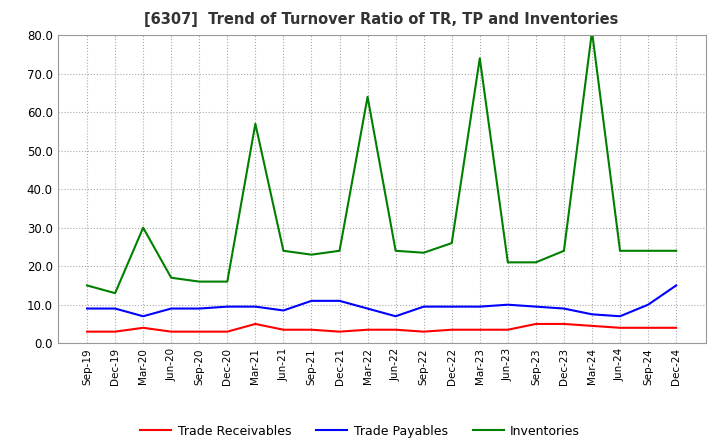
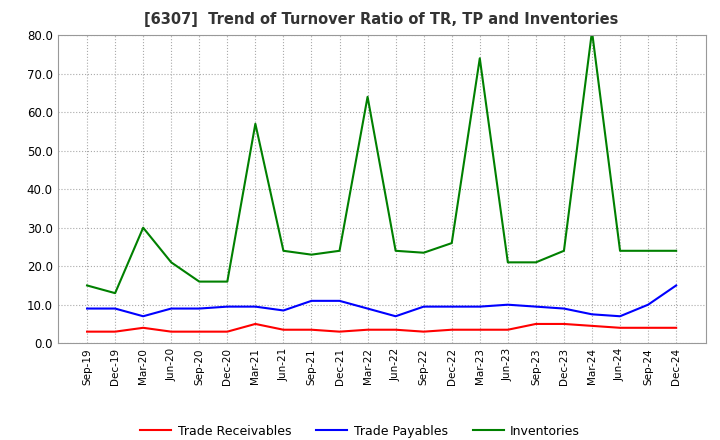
Inventories/Jun-20: 17.0 -> 21.0
